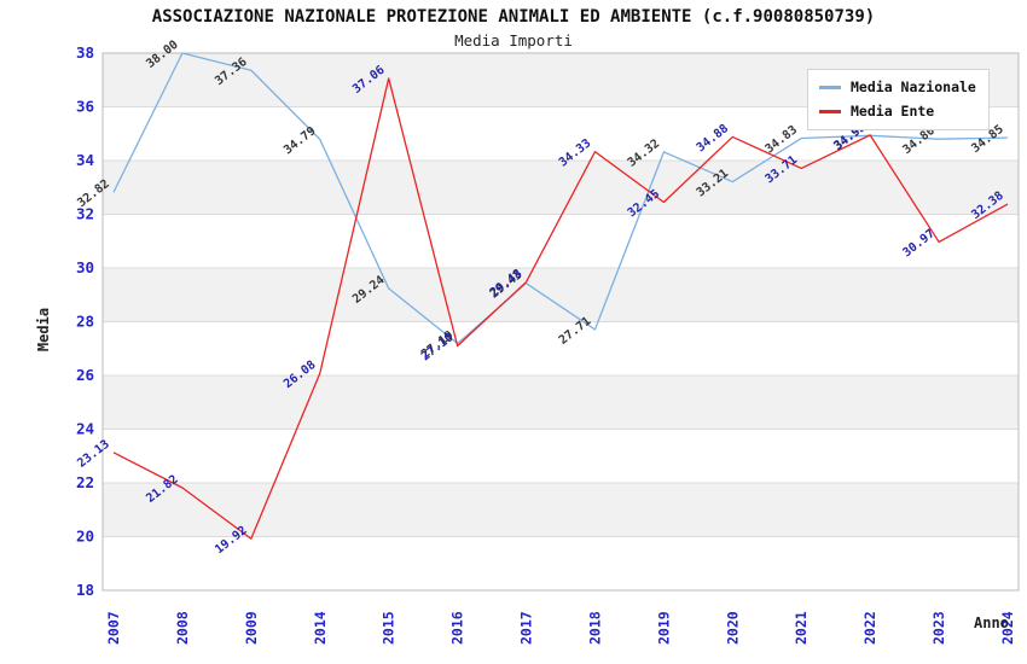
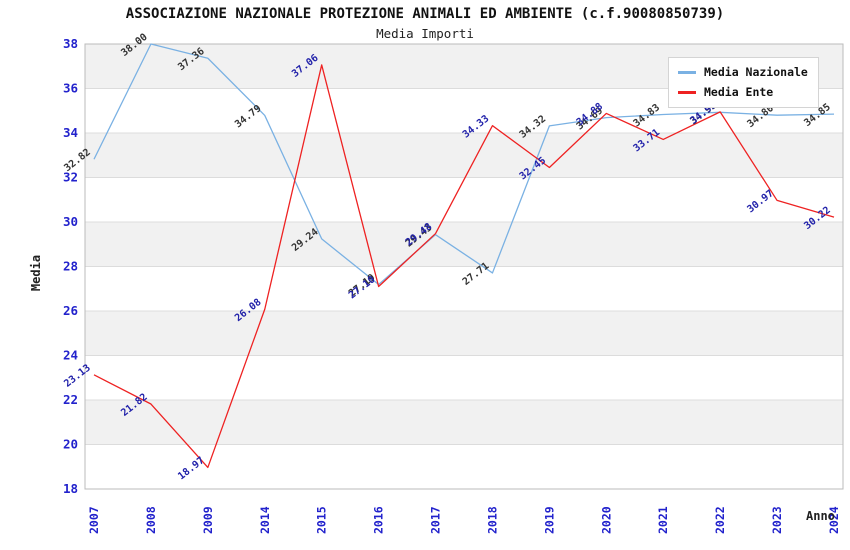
Media Ente/2009: 19.92 -> 18.97
Media Nazionale/2020: 33.21 -> 34.69
Media Ente/2024: 32.38 -> 30.22
